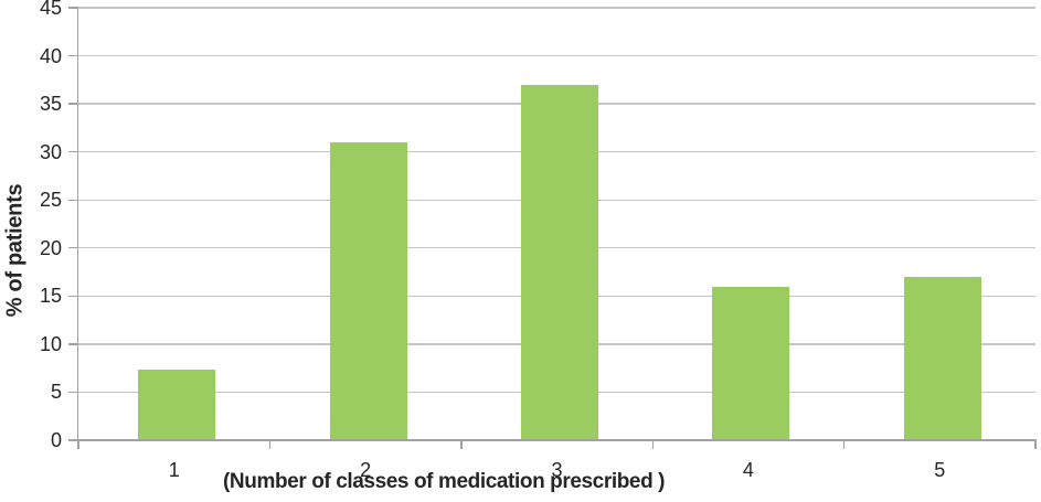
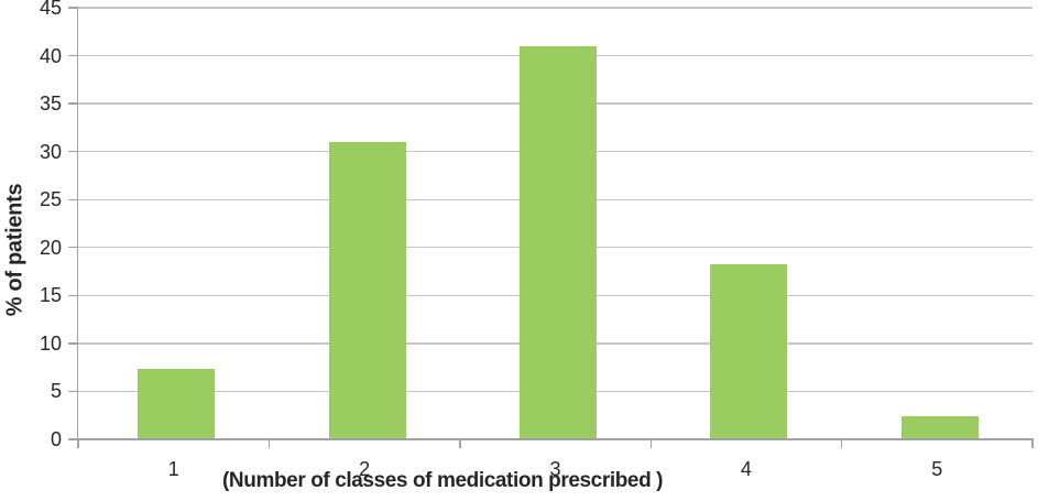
3: 37 -> 41
4: 16 -> 18
5: 17 -> 2
